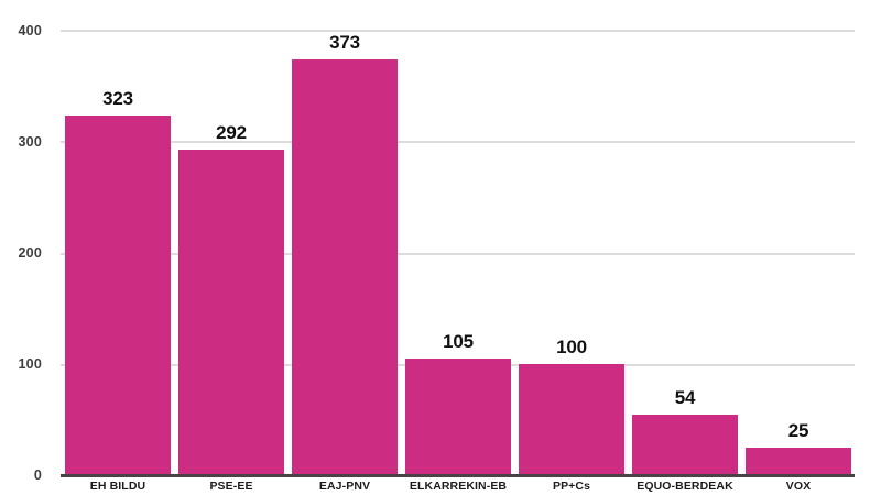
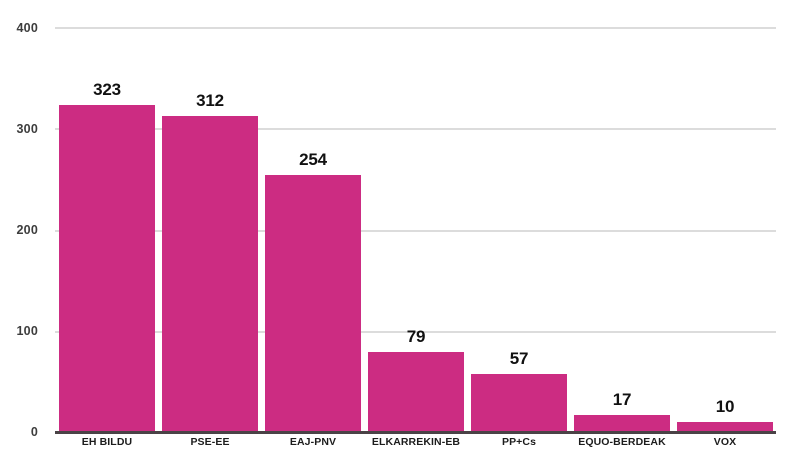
PSE-EE: 292 -> 312
EAJ-PNV: 373 -> 254
ELKARREKIN-EB: 105 -> 79
PP+Cs: 100 -> 57
EQUO-BERDEAK: 54 -> 17
VOX: 25 -> 10
